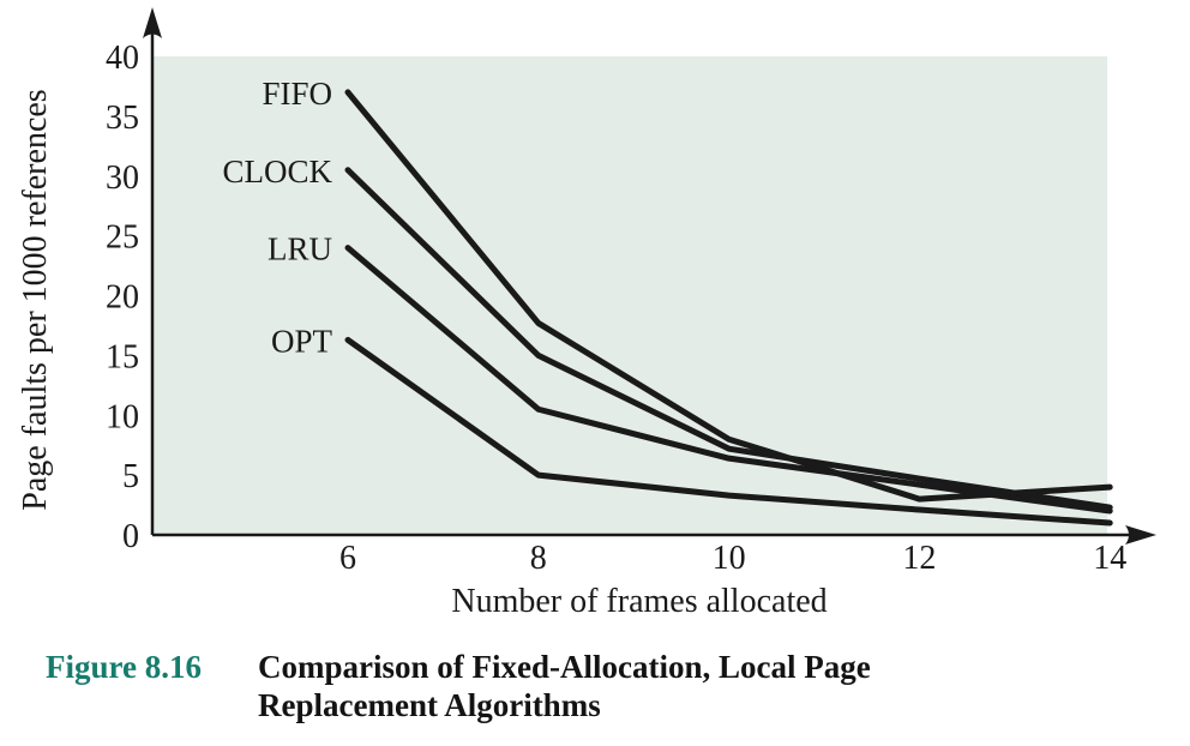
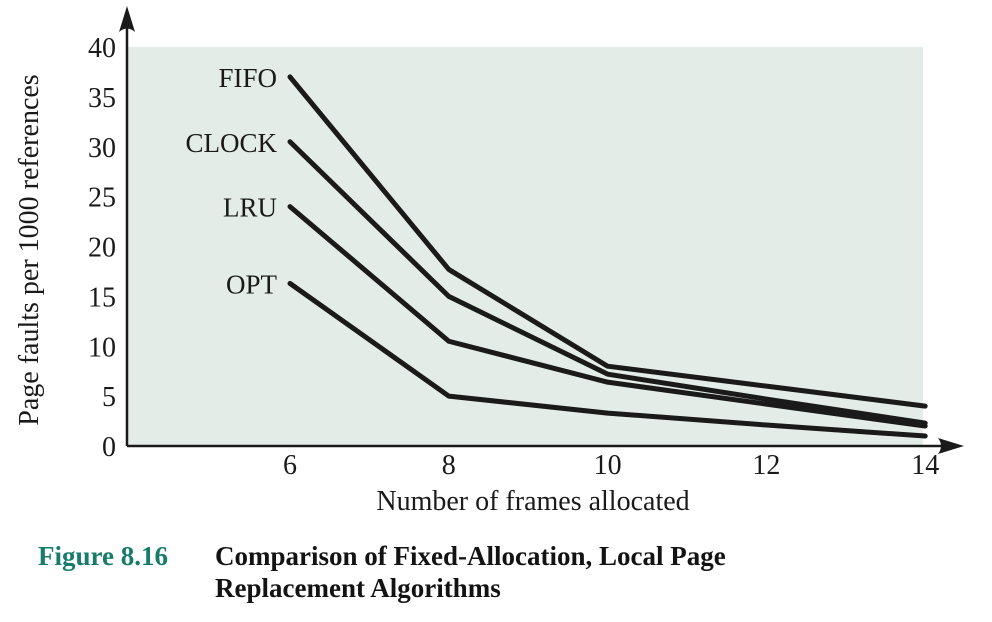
FIFO/12: 3 -> 6
